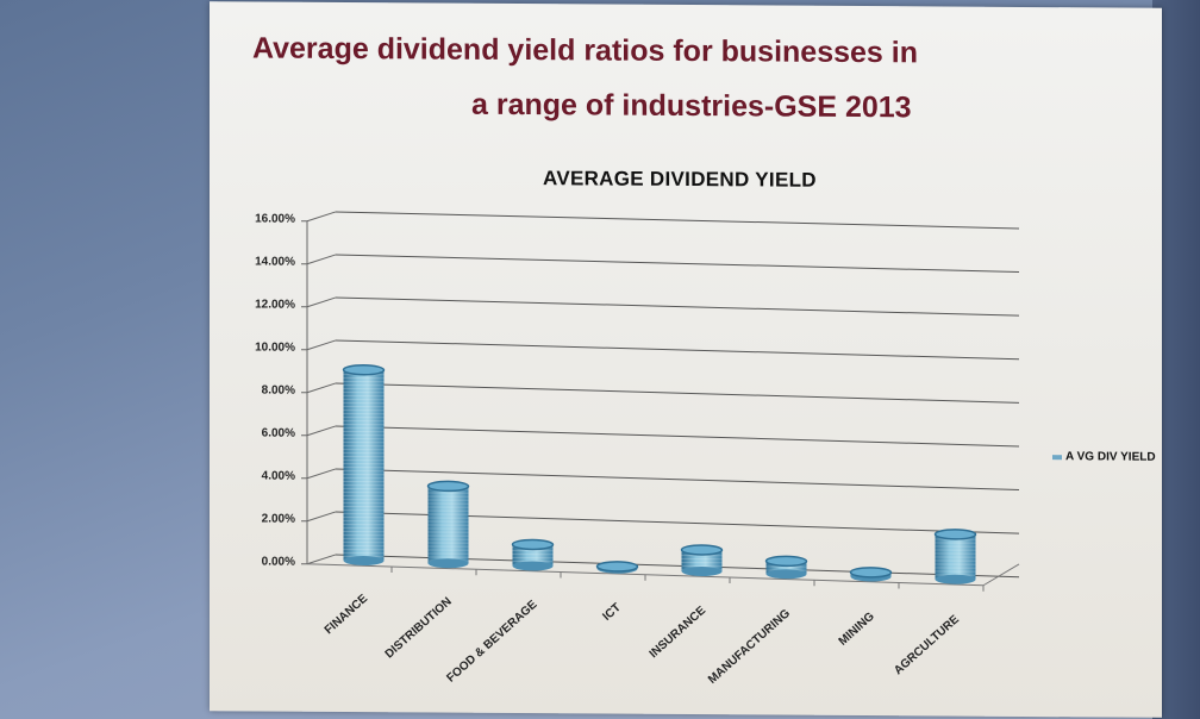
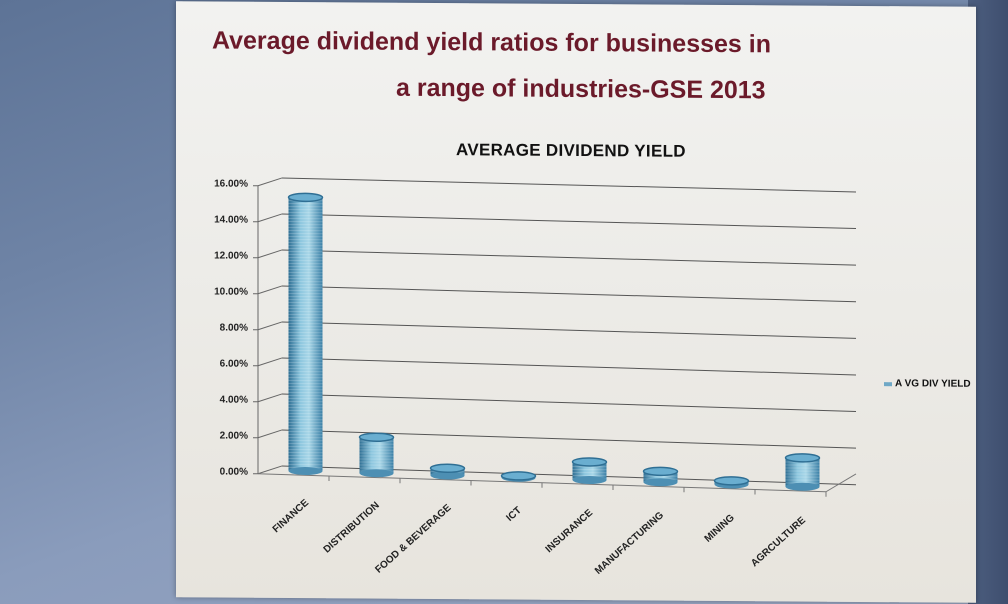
FINANCE: 8.9% -> 15.2%
DISTRIBUTION: 3.6% -> 2.0%
FOOD & BEVERAGE: 1.0% -> 0.4%
AGRCULTURE: 2.1% -> 1.6%
